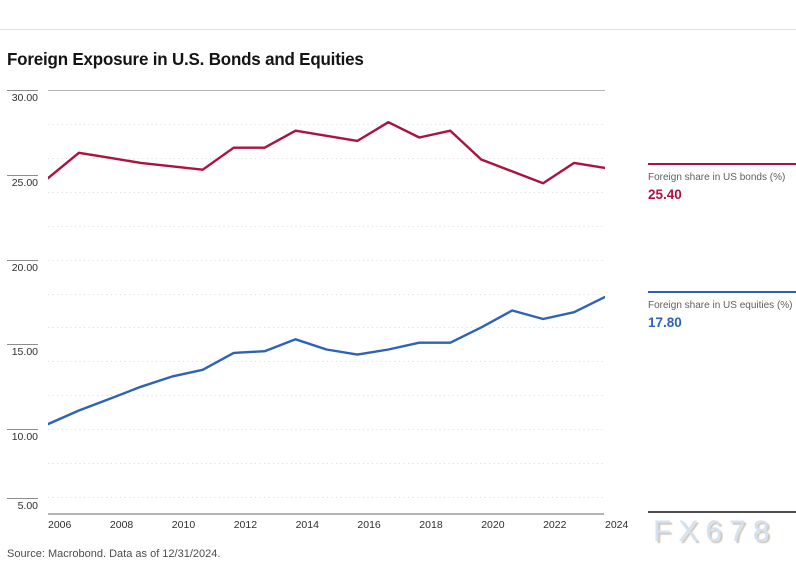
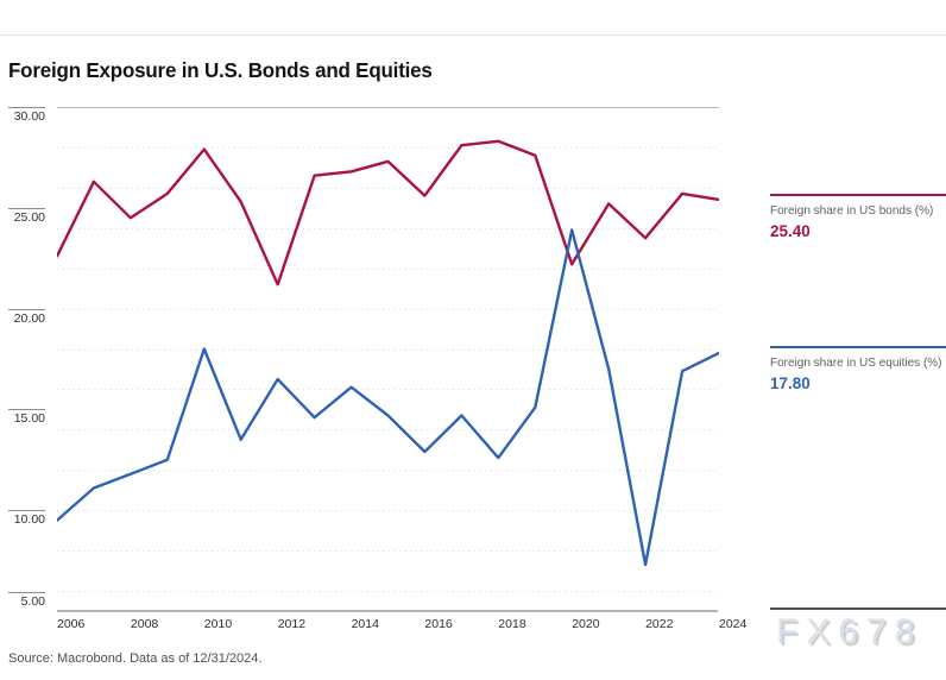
Foreign share in US bonds (%)/2006: 24.8 -> 22.6
Foreign share in US equities (%)/2006: 10.3 -> 9.5
Foreign share in US bonds (%)/2008: 26.0 -> 24.5
Foreign share in US bonds (%)/2010: 25.5 -> 27.9
Foreign share in US equities (%)/2010: 13.1 -> 18.0
Foreign share in US bonds (%)/2012: 26.6 -> 21.2
Foreign share in US equities (%)/2012: 14.5 -> 16.5
Foreign share in US bonds (%)/2014: 27.6 -> 26.8
Foreign share in US equities (%)/2014: 15.3 -> 16.1
Foreign share in US bonds (%)/2016: 27.0 -> 25.6
Foreign share in US equities (%)/2016: 14.4 -> 12.9
Foreign share in US bonds (%)/2018: 27.2 -> 28.3
Foreign share in US equities (%)/2018: 15.1 -> 12.6
Foreign share in US bonds (%)/2020: 25.9 -> 22.2
Foreign share in US equities (%)/2020: 16.0 -> 23.9
Foreign share in US bonds (%)/2022: 24.5 -> 23.5
Foreign share in US equities (%)/2022: 16.5 -> 7.3
